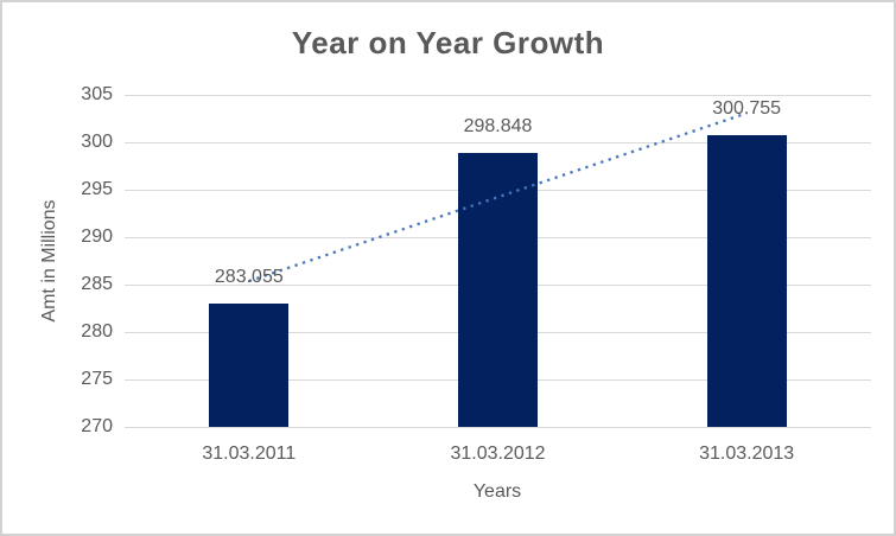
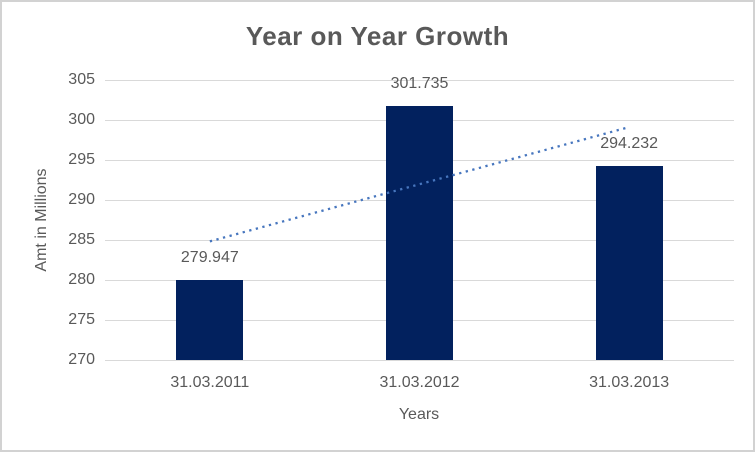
31.03.2011: 283.055 -> 279.947
31.03.2012: 298.848 -> 301.735
31.03.2013: 300.755 -> 294.232
